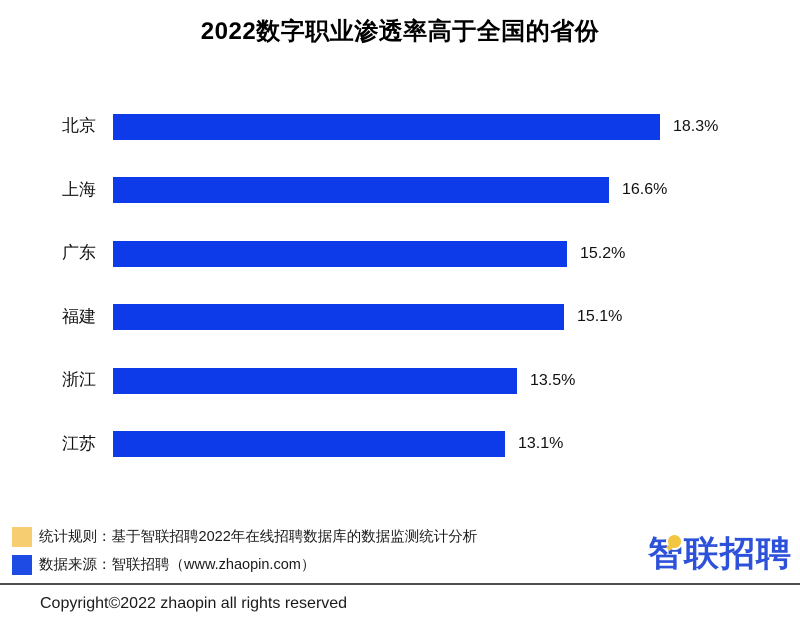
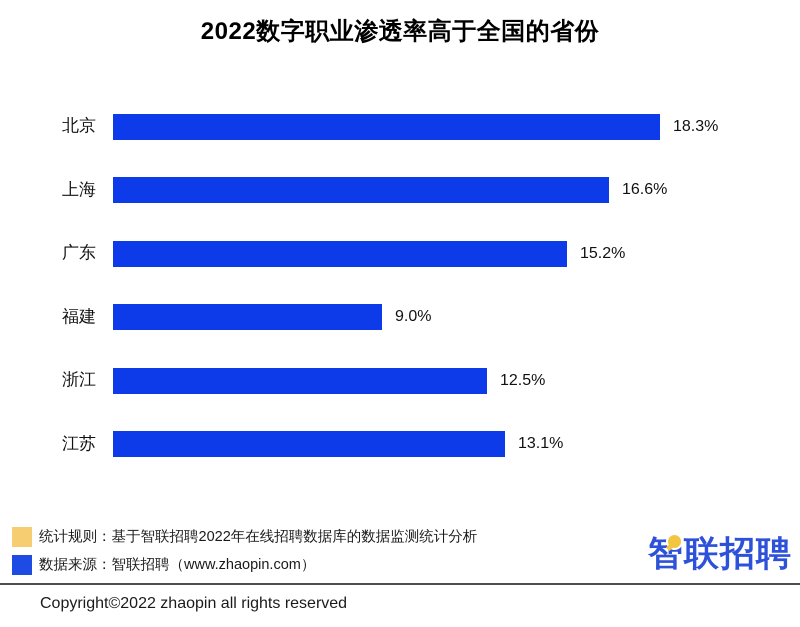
福建: 15.1% -> 9.0%
浙江: 13.5% -> 12.5%
